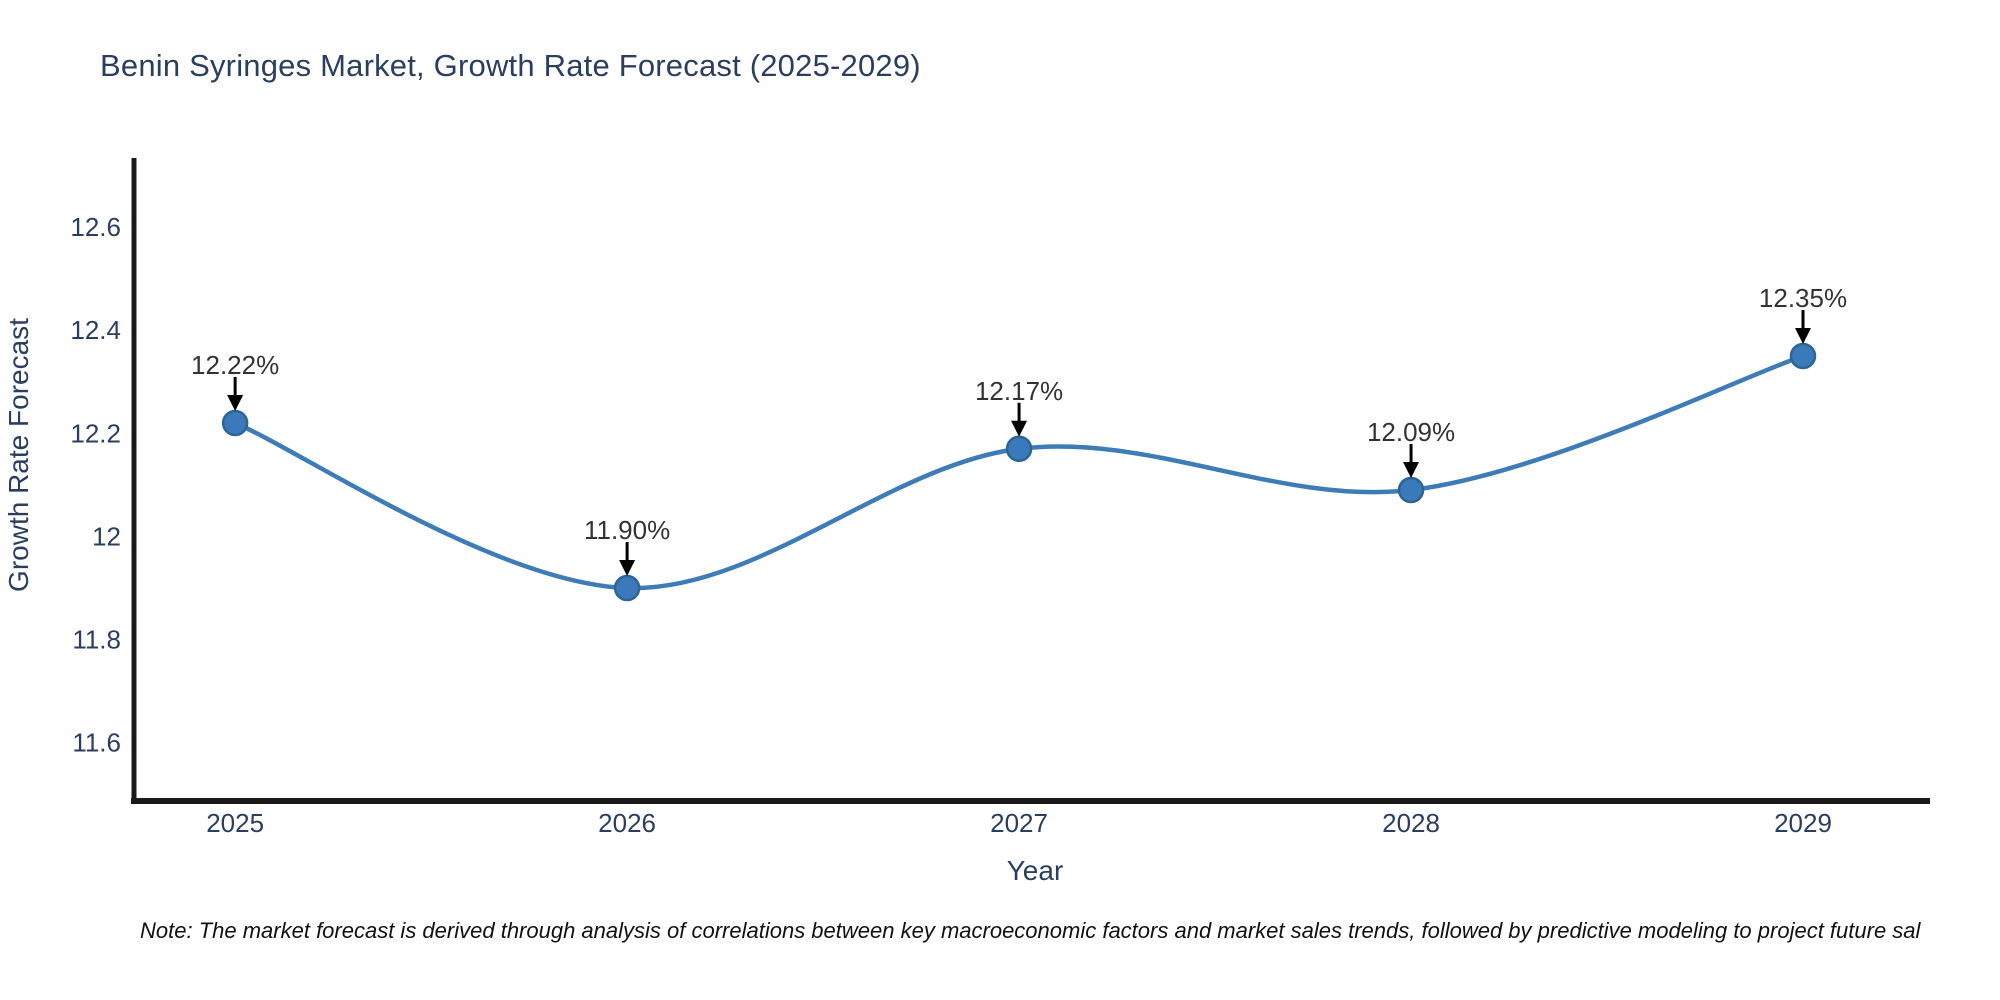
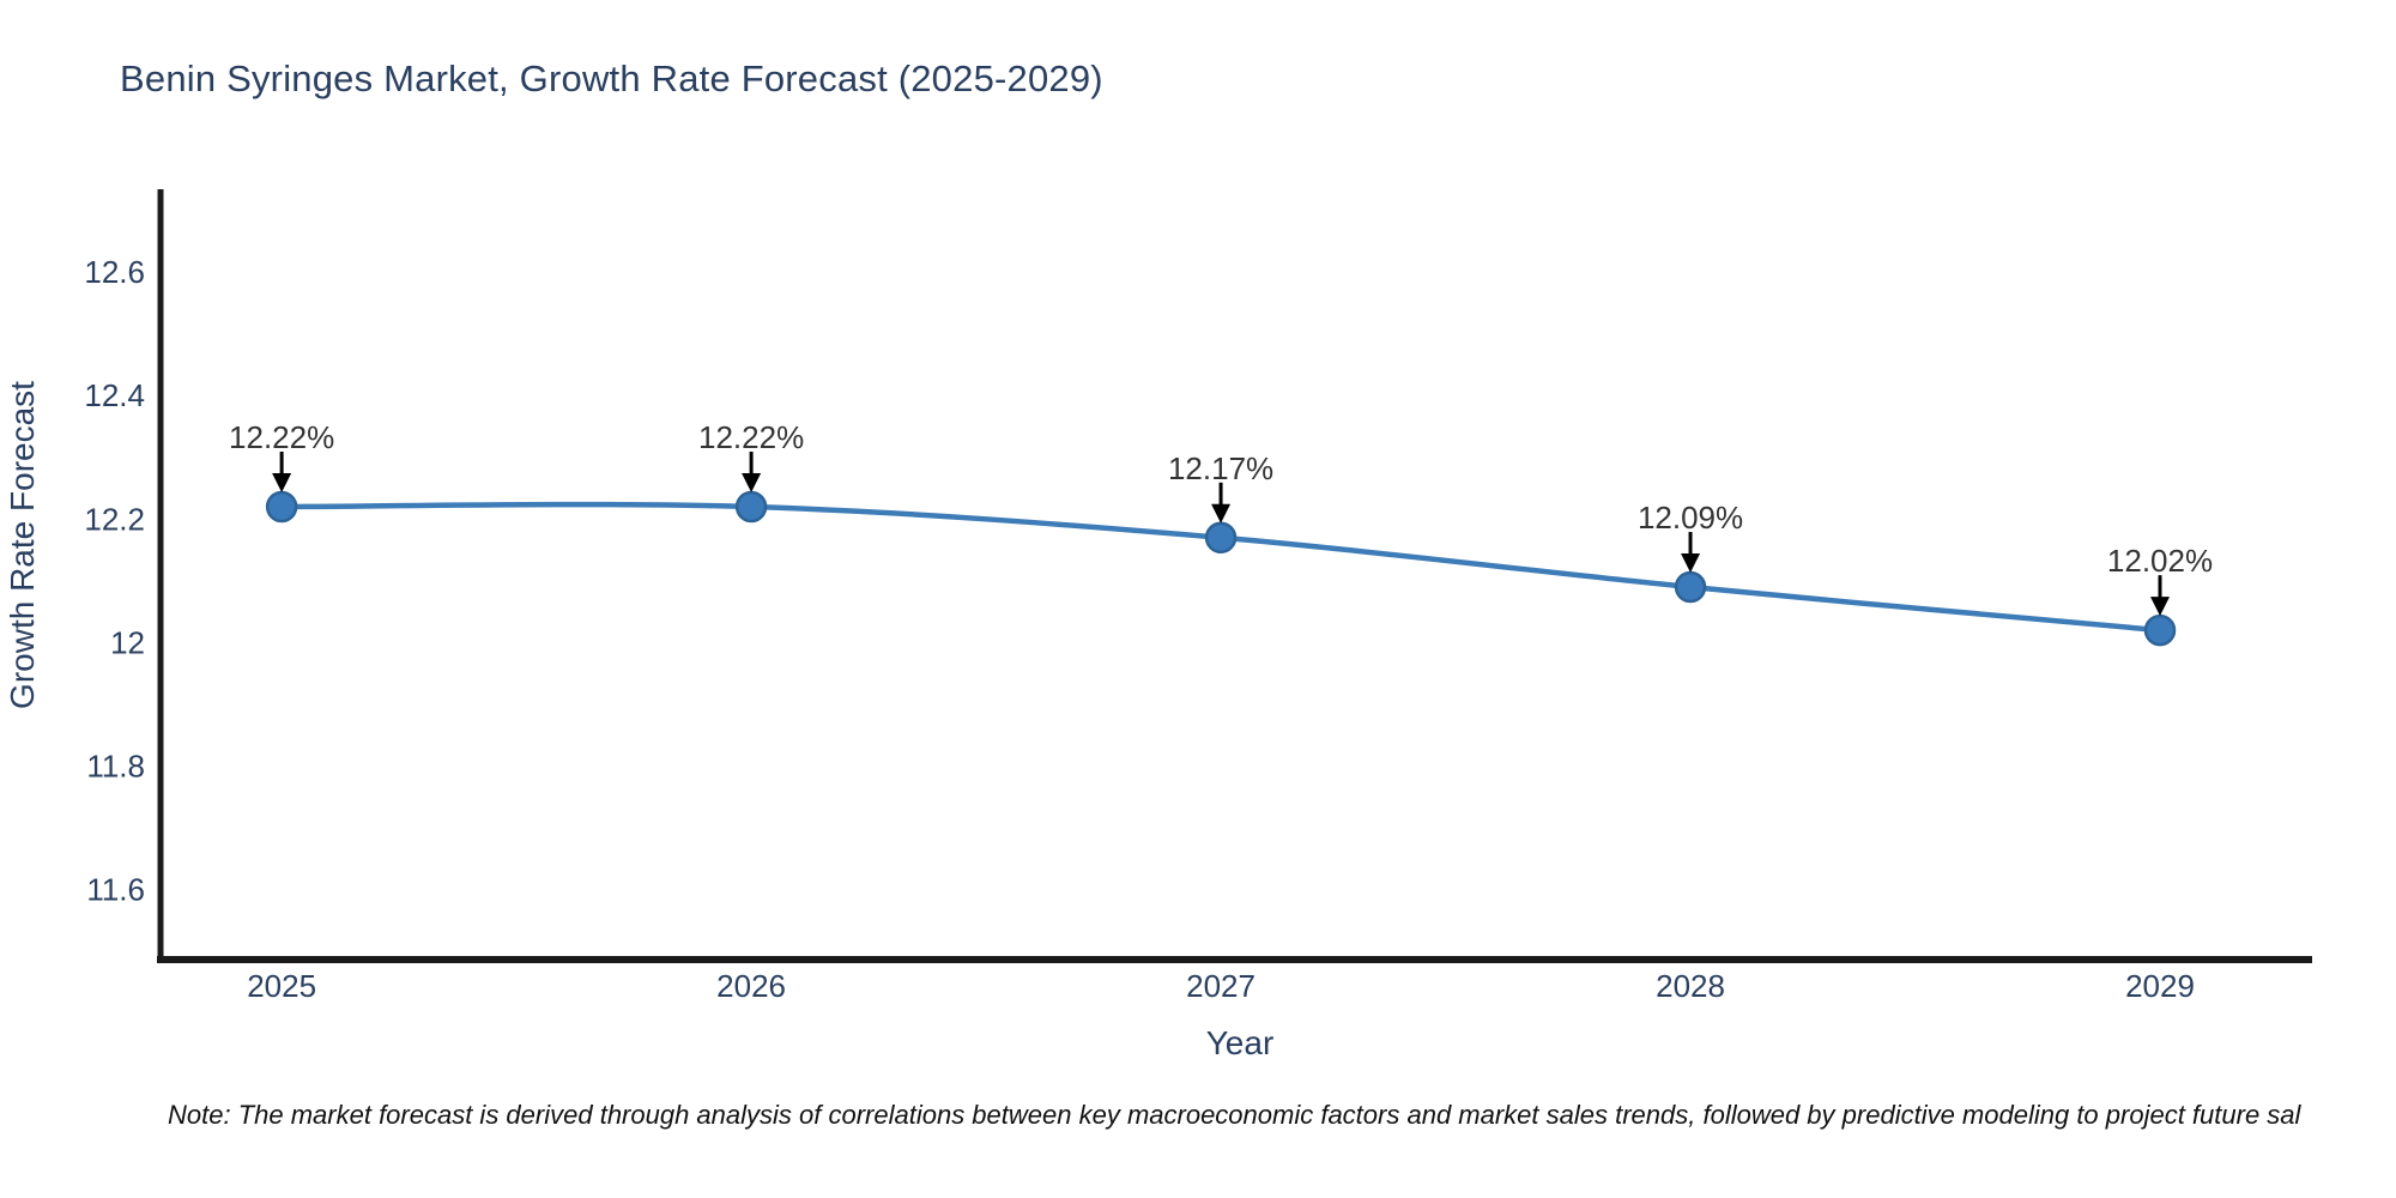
2026: 11.90% -> 12.22%
2029: 12.35% -> 12.02%
